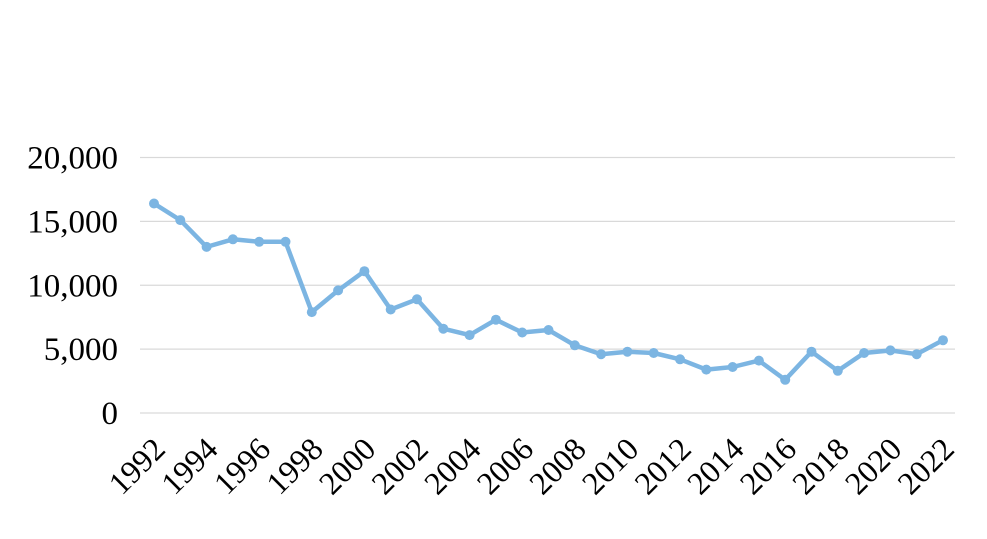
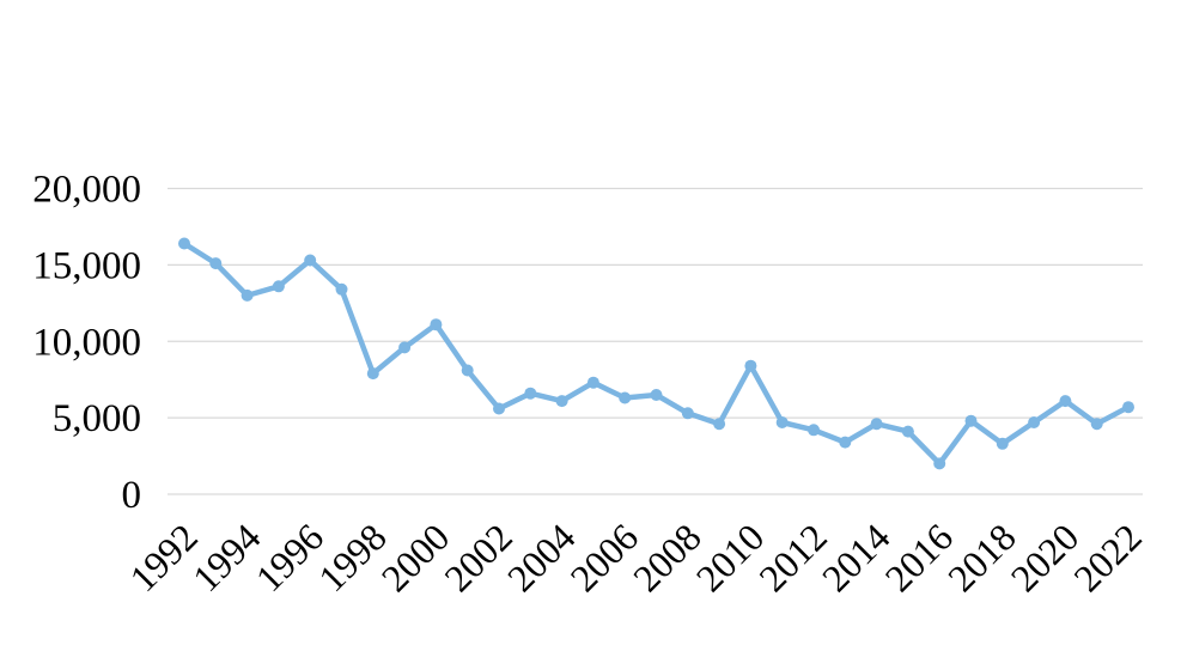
1996: 13400 -> 15300
2002: 8900 -> 5600
2010: 4800 -> 8400
2014: 3600 -> 4600
2016: 2600 -> 2000
2020: 4900 -> 6100
